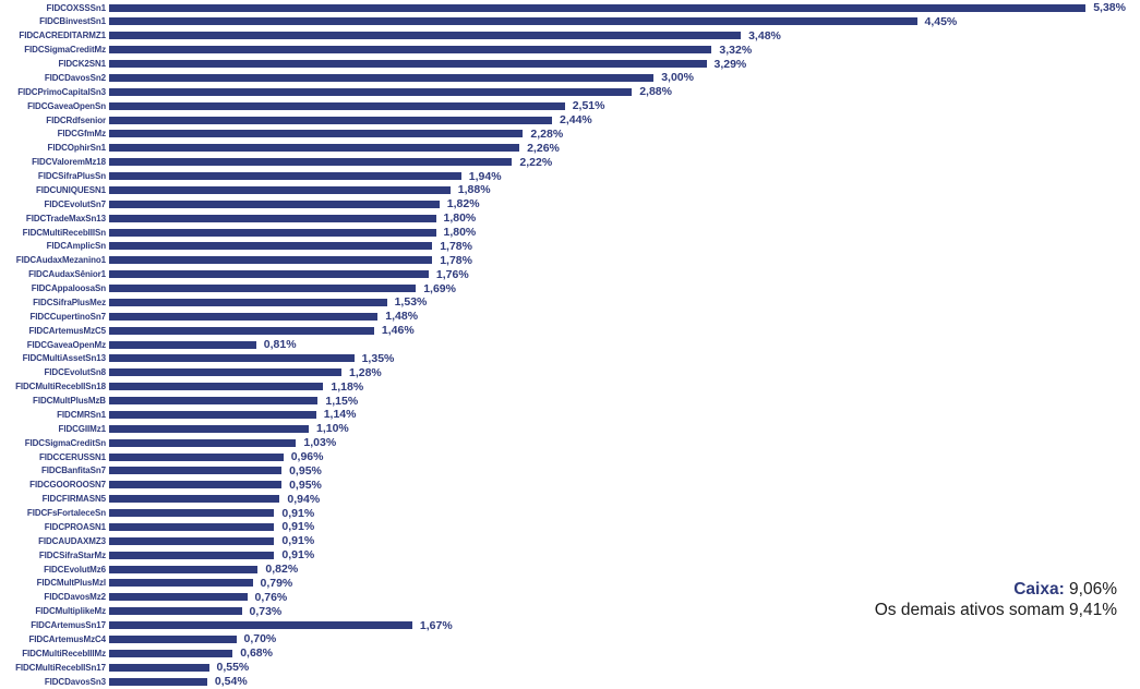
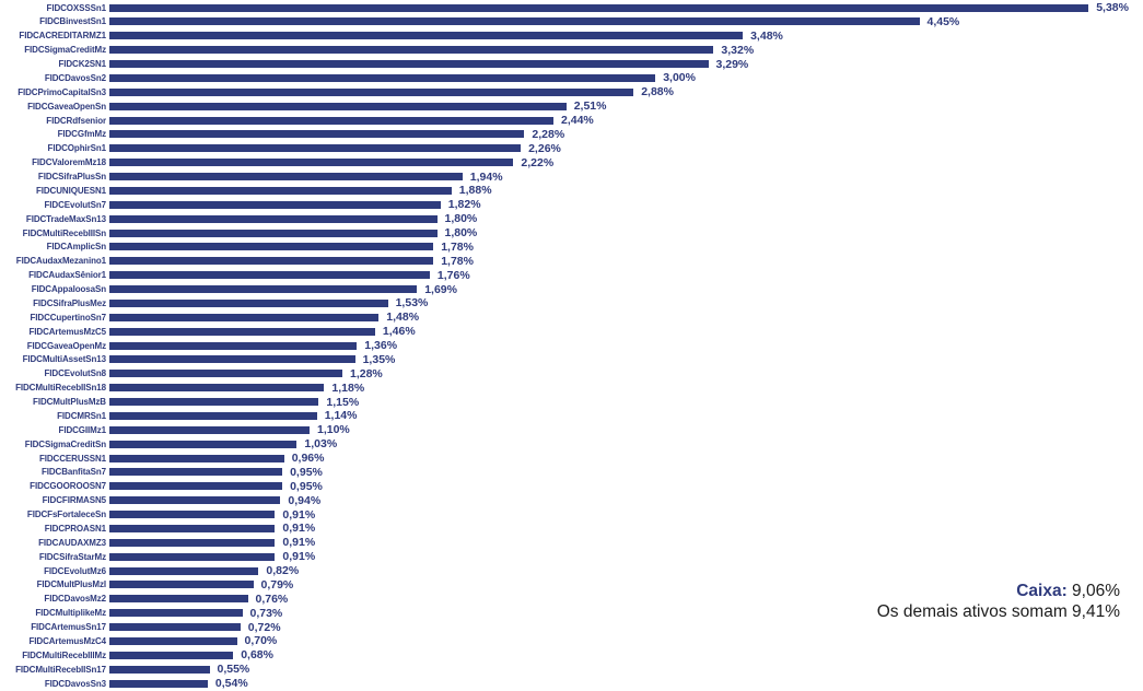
FIDCGaveaOpenMz: 0,81% -> 1,36%
FIDCArtemusSn17: 1,67% -> 0,72%
